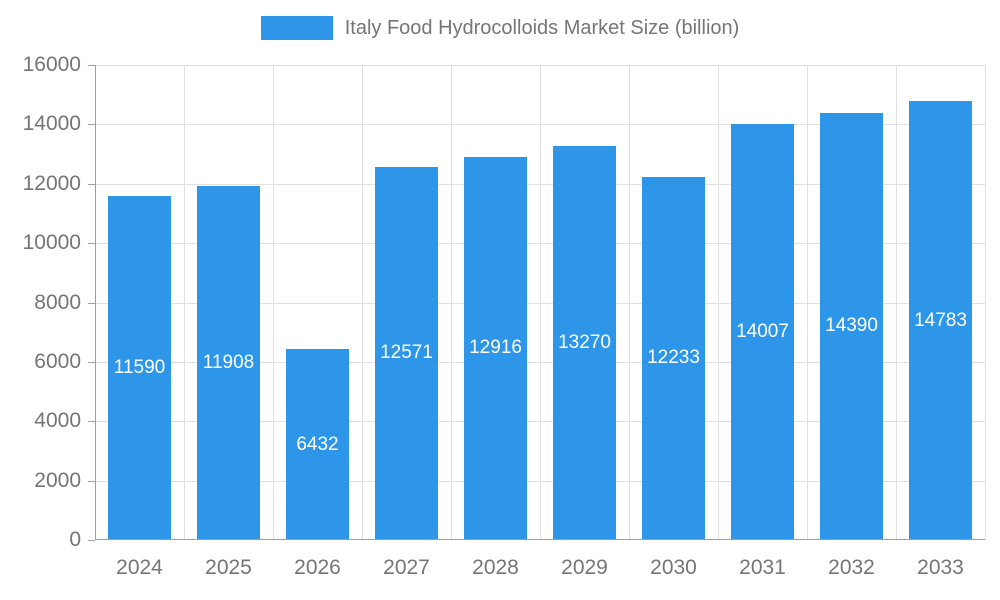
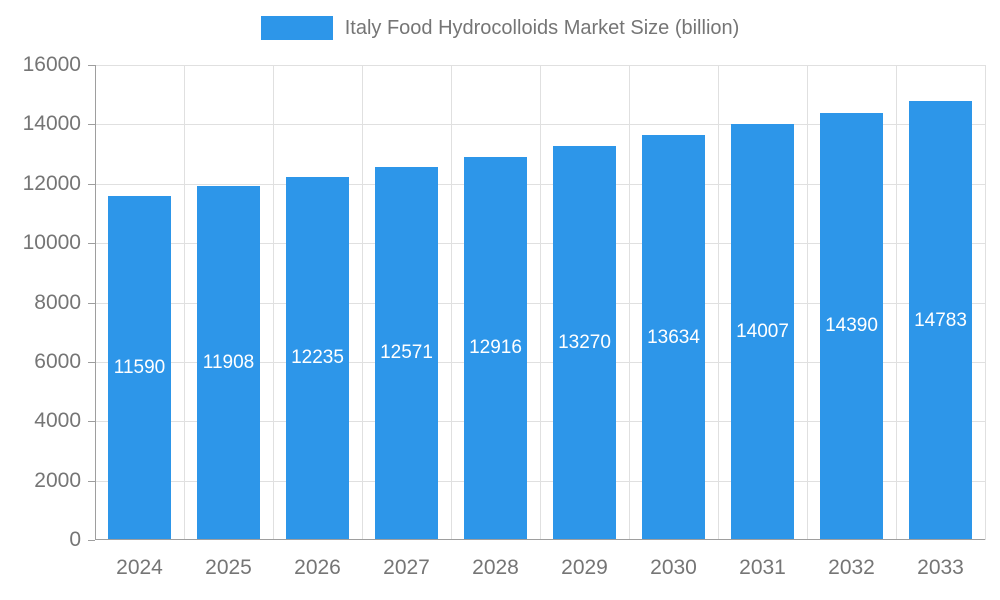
2026: 6432 -> 12235
2030: 12233 -> 13634
